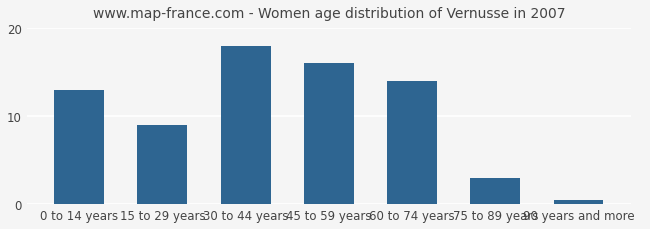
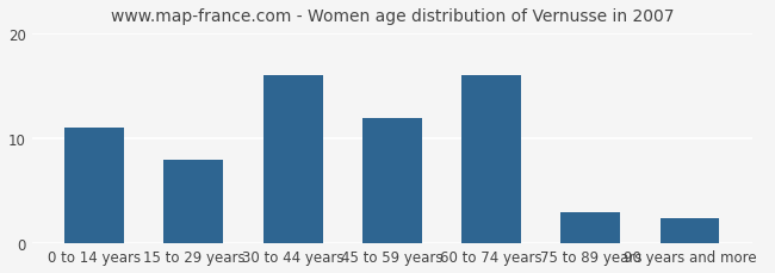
0 to 14 years: 13.0 -> 11.0
15 to 29 years: 9.0 -> 8.0
30 to 44 years: 18.0 -> 16.0
45 to 59 years: 16.0 -> 12.0
60 to 74 years: 14.0 -> 16.0
90 years and more: 0.5 -> 2.4
